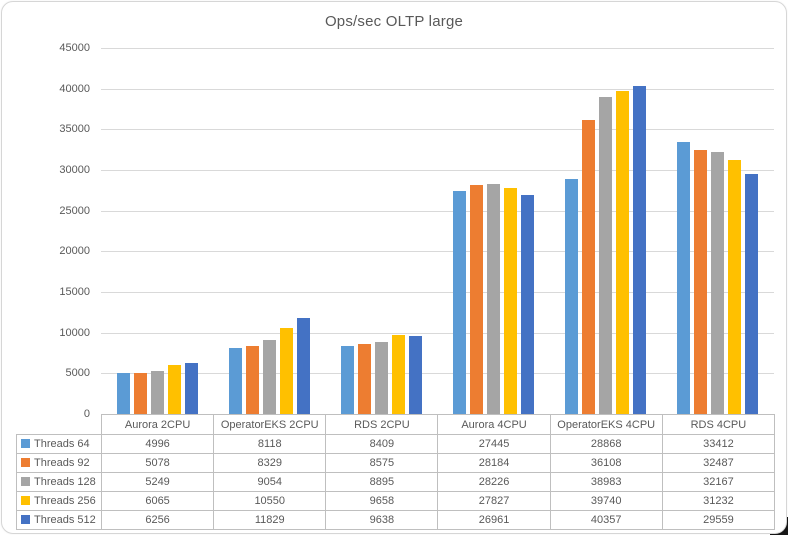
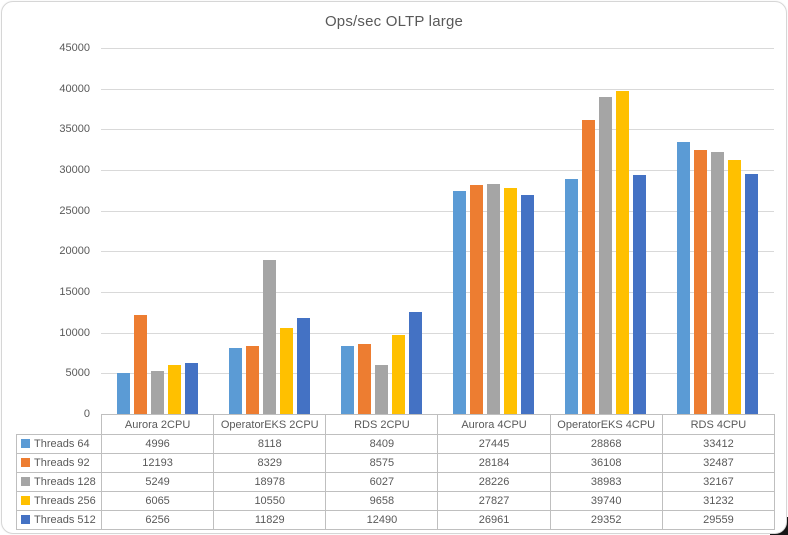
Threads 92/Aurora 2CPU: 5078 -> 12193
Threads 128/OperatorEKS 2CPU: 9054 -> 18978
Threads 128/RDS 2CPU: 8895 -> 6027
Threads 512/RDS 2CPU: 9638 -> 12490
Threads 512/OperatorEKS 4CPU: 40357 -> 29352
